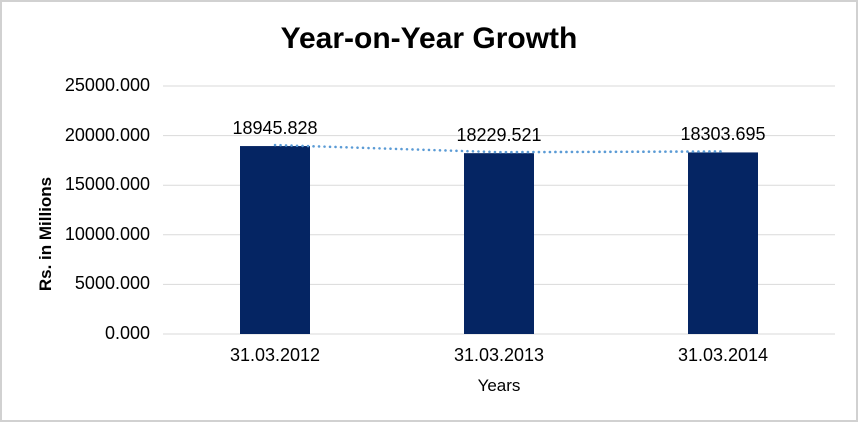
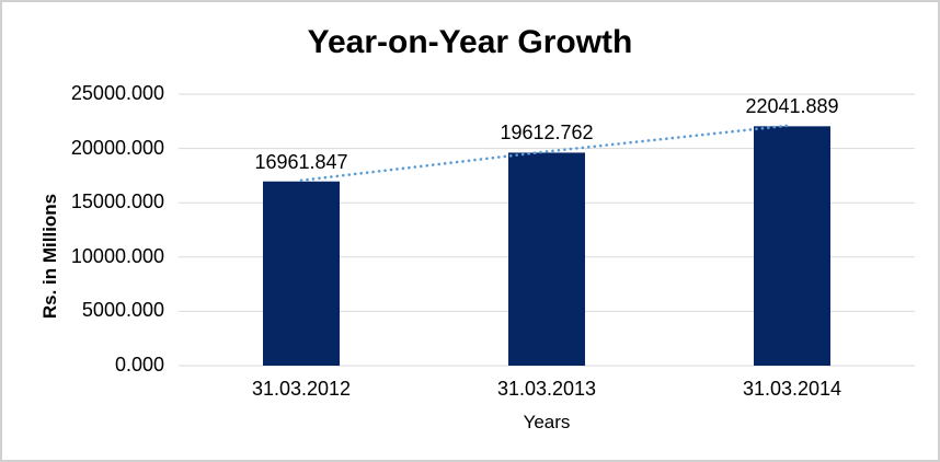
31.03.2012: 18945.828 -> 16961.847
31.03.2013: 18229.521 -> 19612.762
31.03.2014: 18303.695 -> 22041.889
